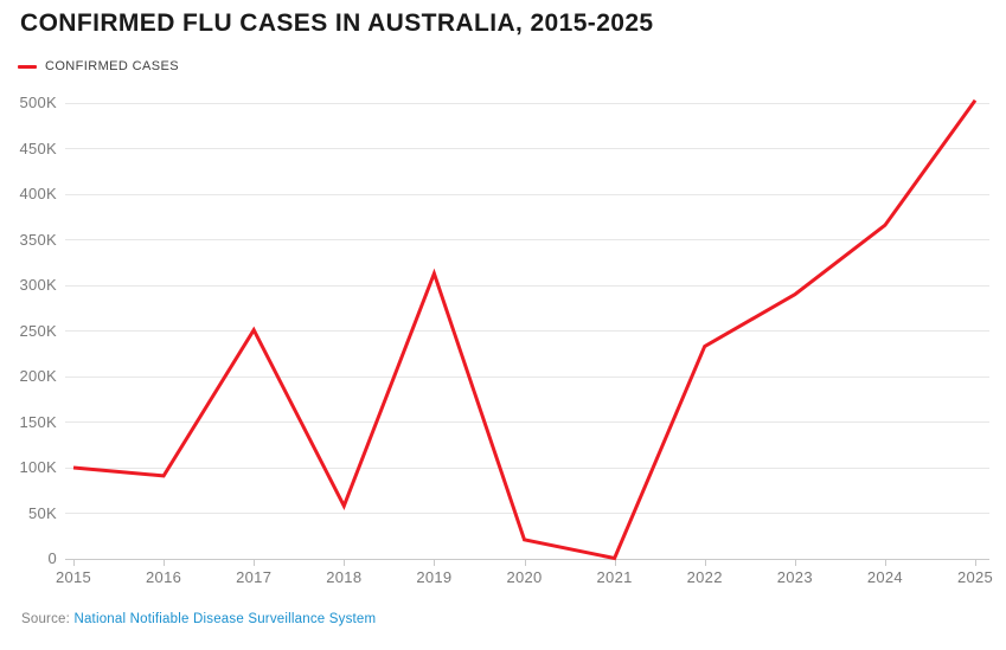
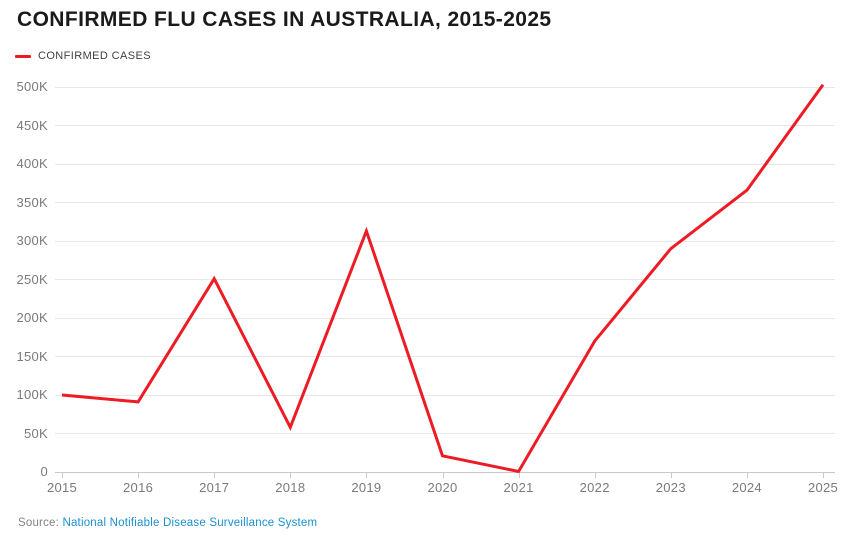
2022: 230K -> 170K
